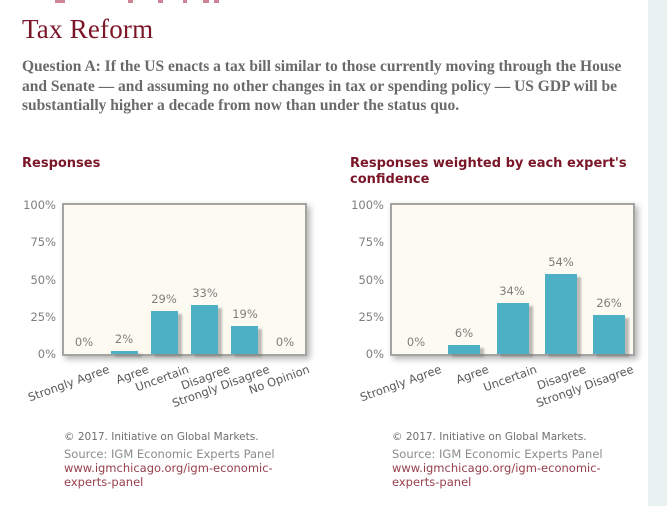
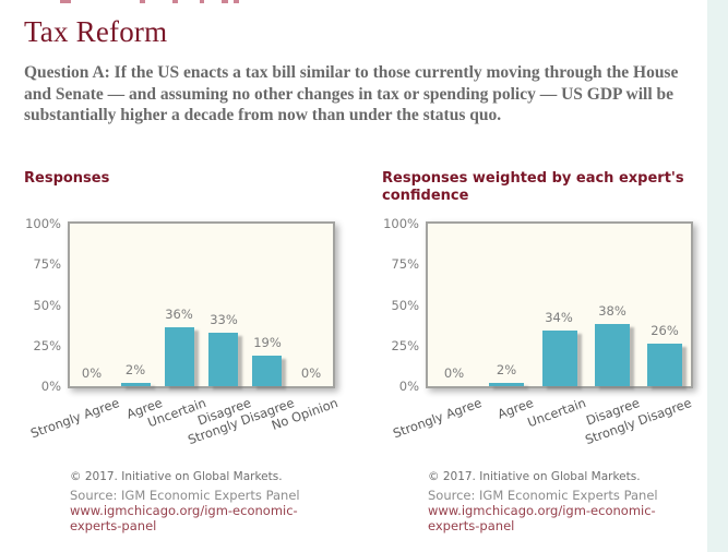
Responses/Uncertain: 29% -> 36%
Responses weighted by each expert's confidence/Agree: 6% -> 2%
Responses weighted by each expert's confidence/Disagree: 54% -> 38%
